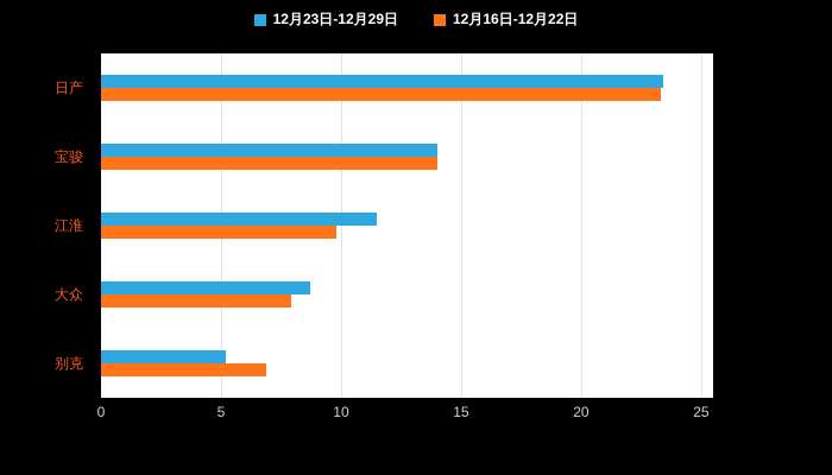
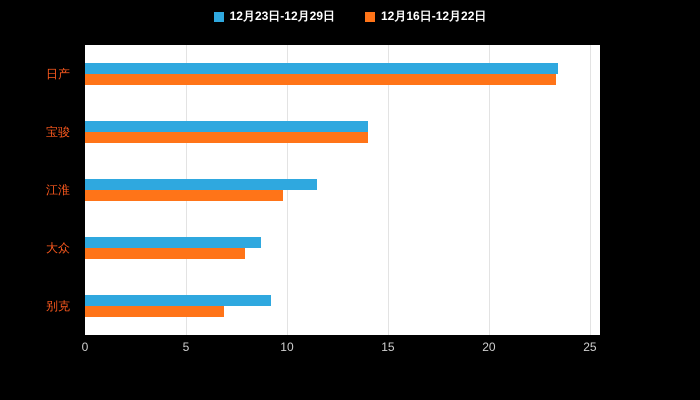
12月23日-12月29日/别克: 5.2 -> 9.2
